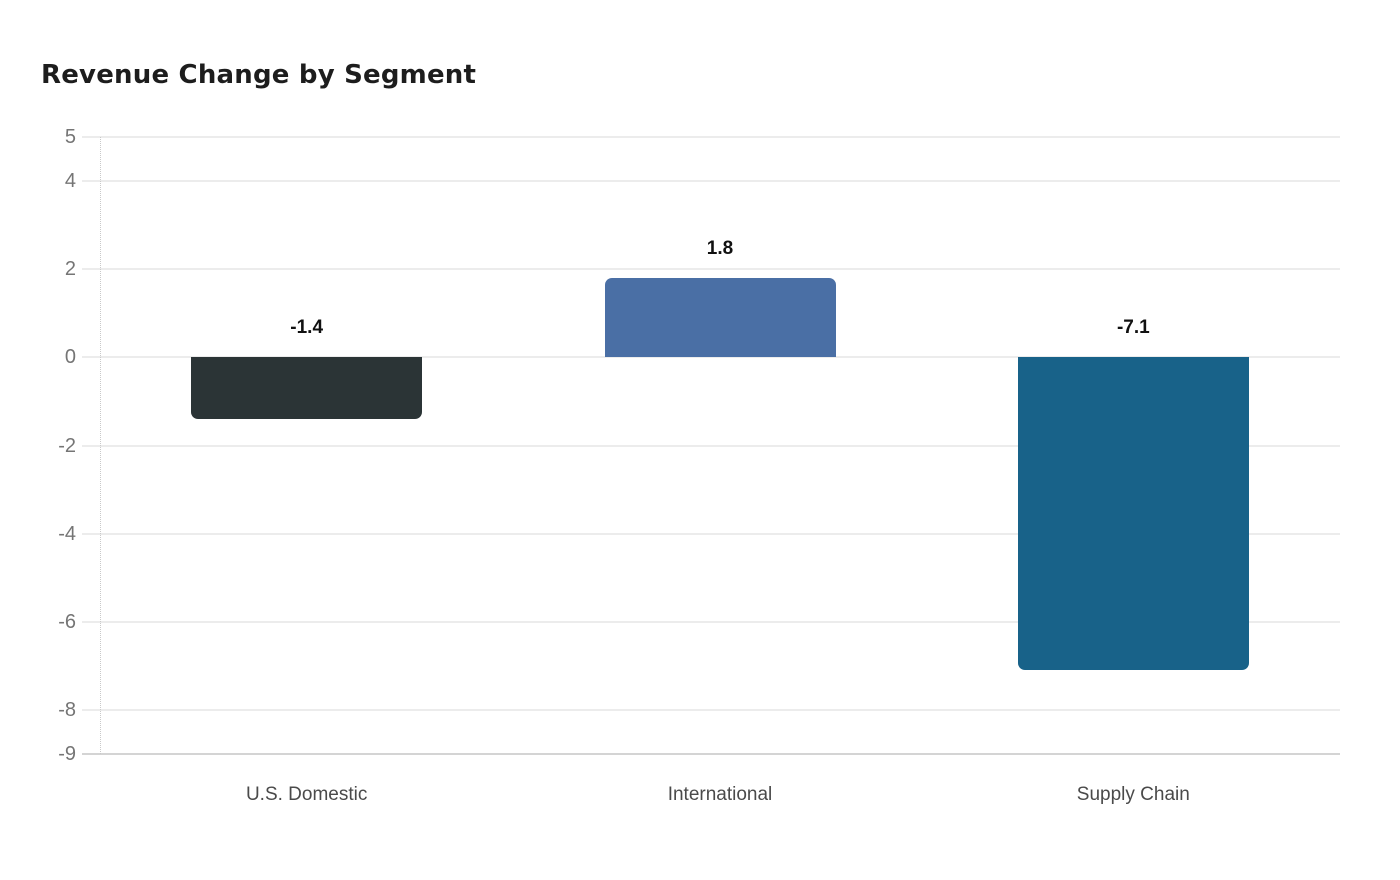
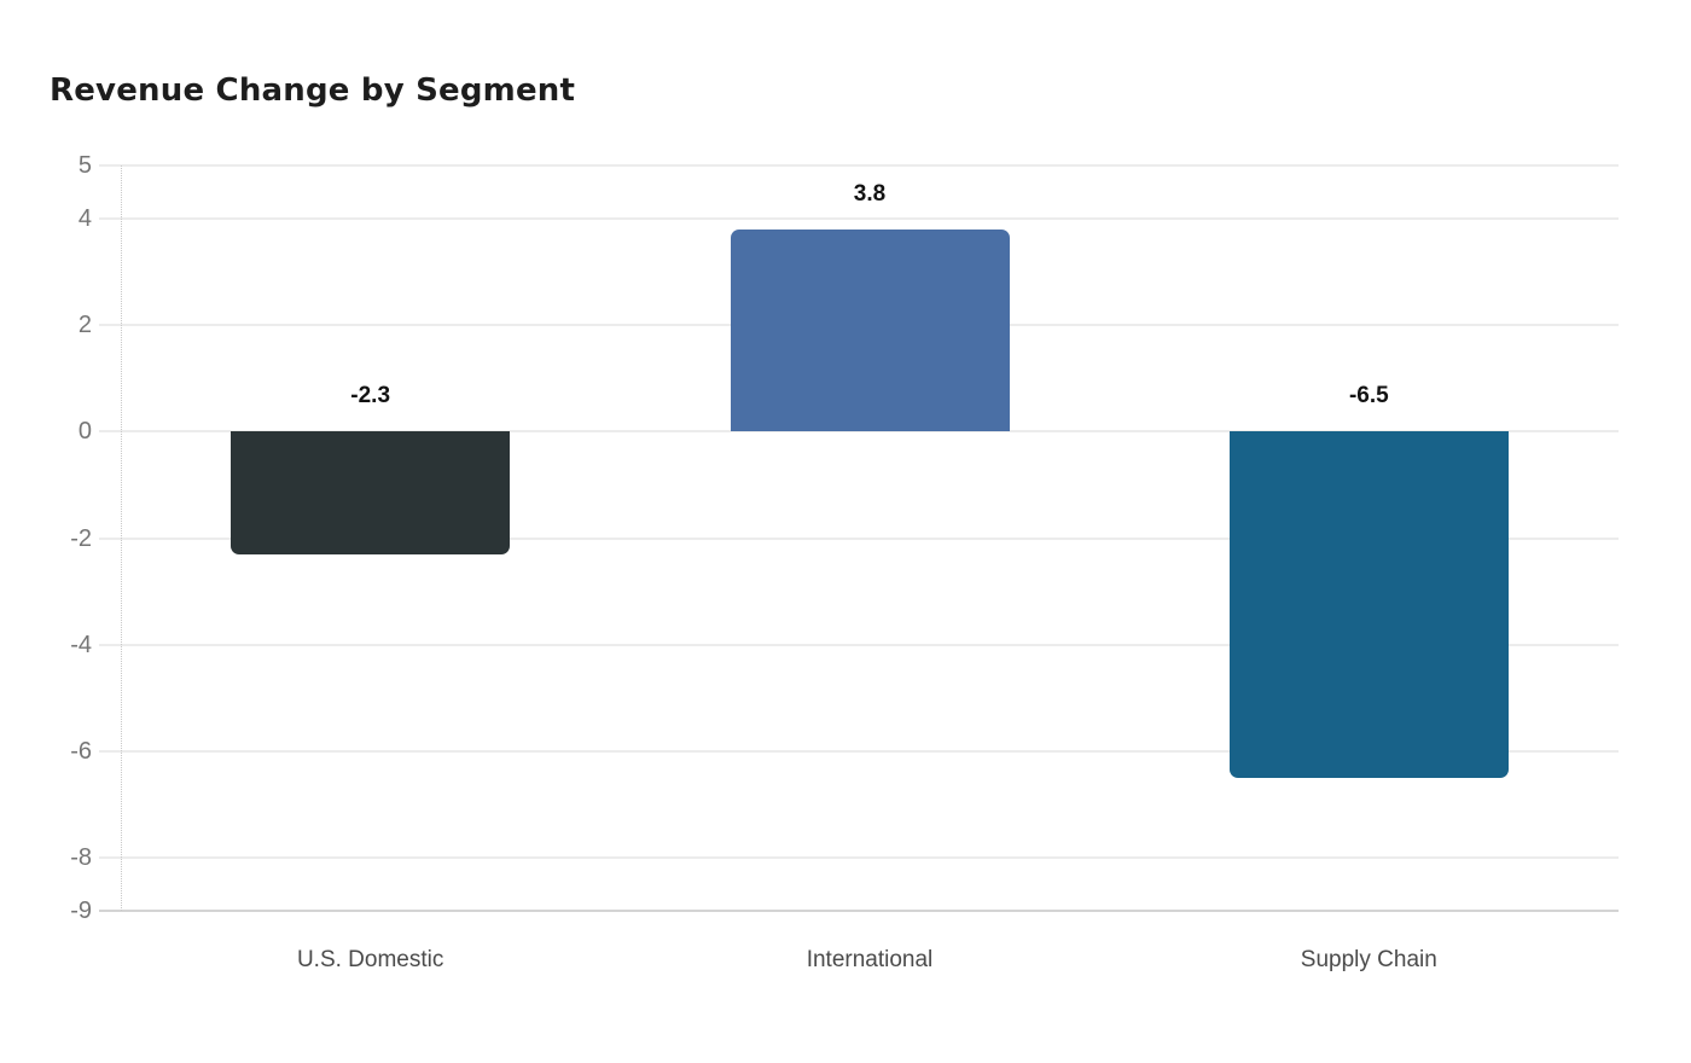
U.S. Domestic: -1.4 -> -2.3
International: 1.8 -> 3.8
Supply Chain: -7.1 -> -6.5
